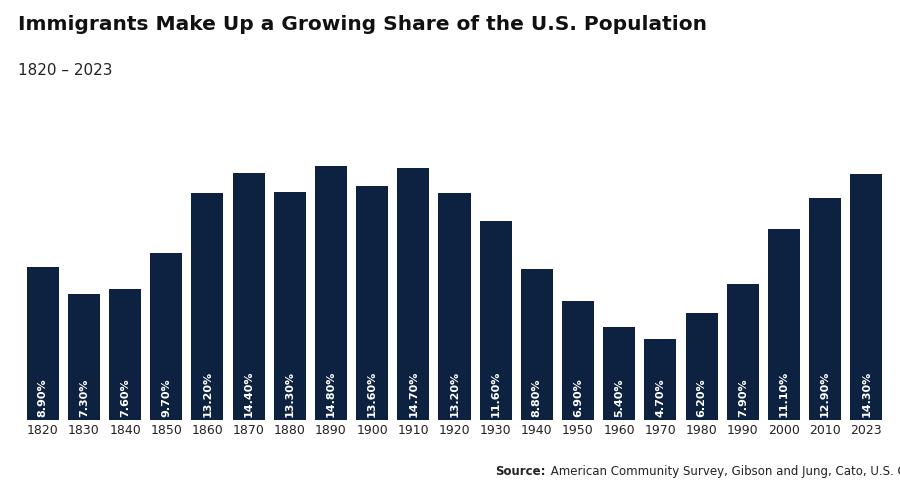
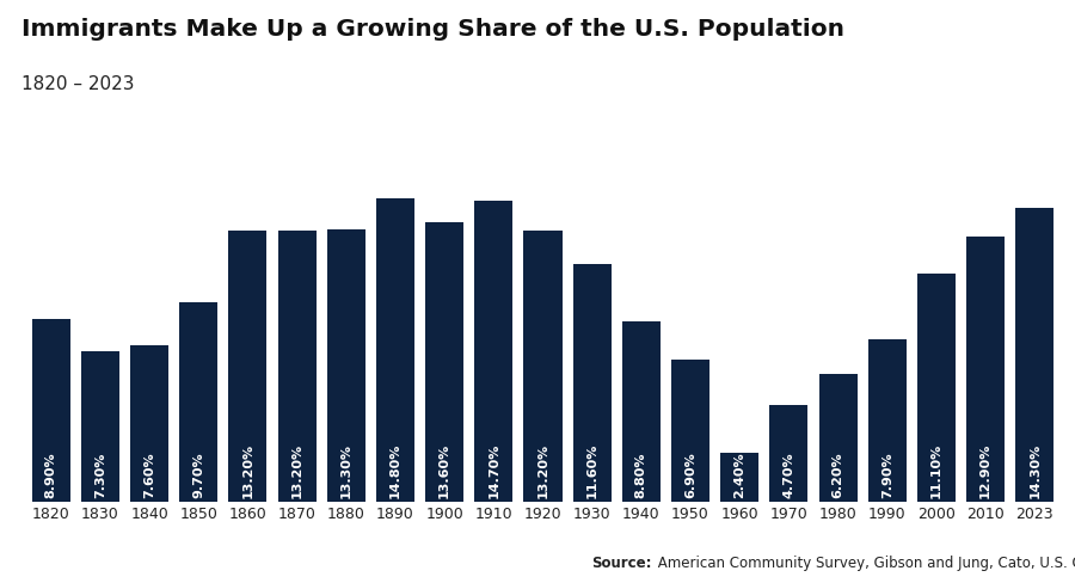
1870: 14.40% -> 13.20%
1960: 5.40% -> 2.40%
